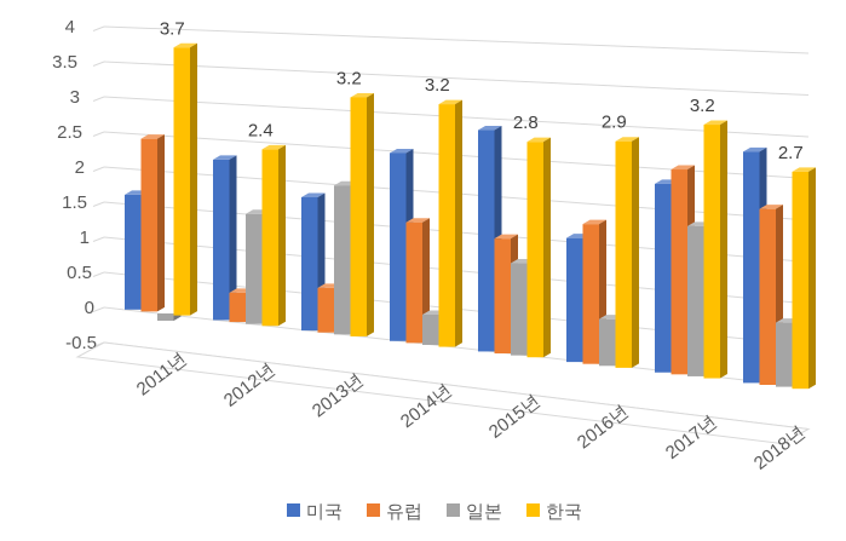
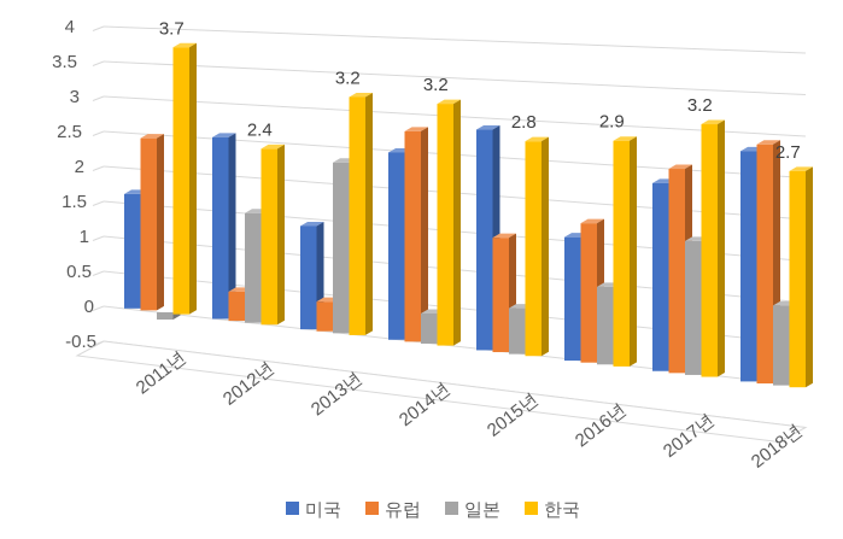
미국/2012년: 2.2 -> 2.5
미국/2013년: 1.8 -> 1.4
유럽/2013년: 0.6 -> 0.4
일본/2013년: 2.0 -> 2.3
유럽/2014년: 1.6 -> 2.8
일본/2015년: 1.2 -> 0.6
일본/2016년: 0.6 -> 1.0
일본/2017년: 1.9 -> 1.7
유럽/2018년: 2.2 -> 3.0
일본/2018년: 0.8 -> 1.0
